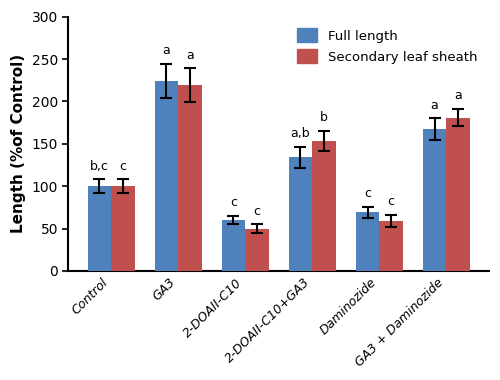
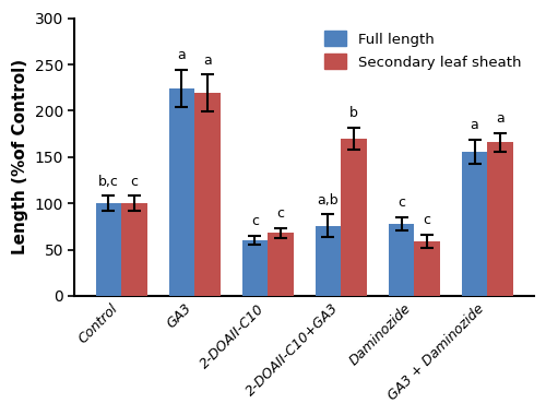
Secondary leaf sheath/2-DOAII-C10: 50 -> 68
Full length/2-DOAII-C10+GA3: 134 -> 76
Secondary leaf sheath/2-DOAII-C10+GA3: 153 -> 170
Full length/Daminozide: 69 -> 78
Full length/GA3 + Daminozide: 167 -> 156
Secondary leaf sheath/GA3 + Daminozide: 181 -> 166
